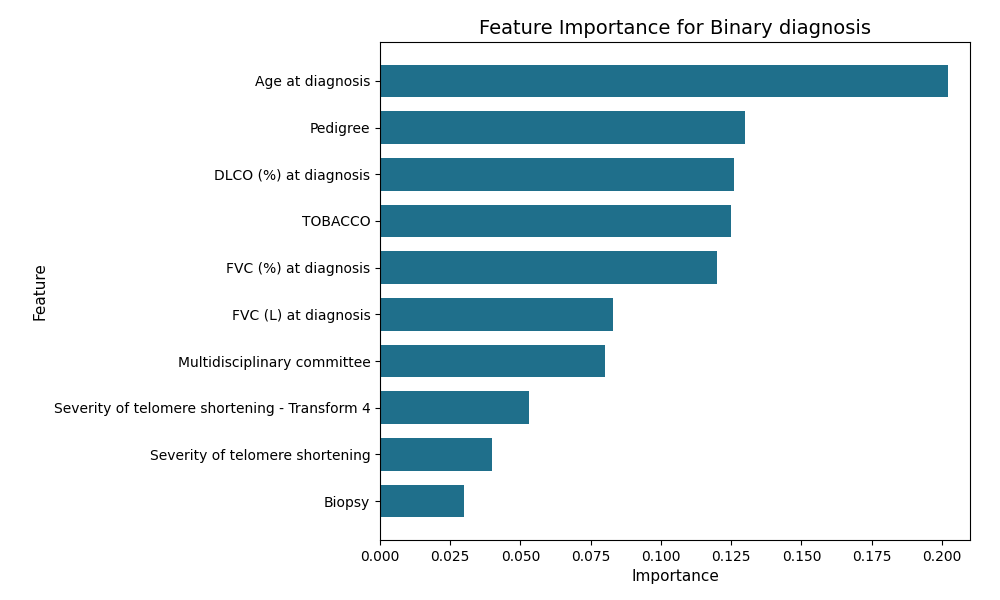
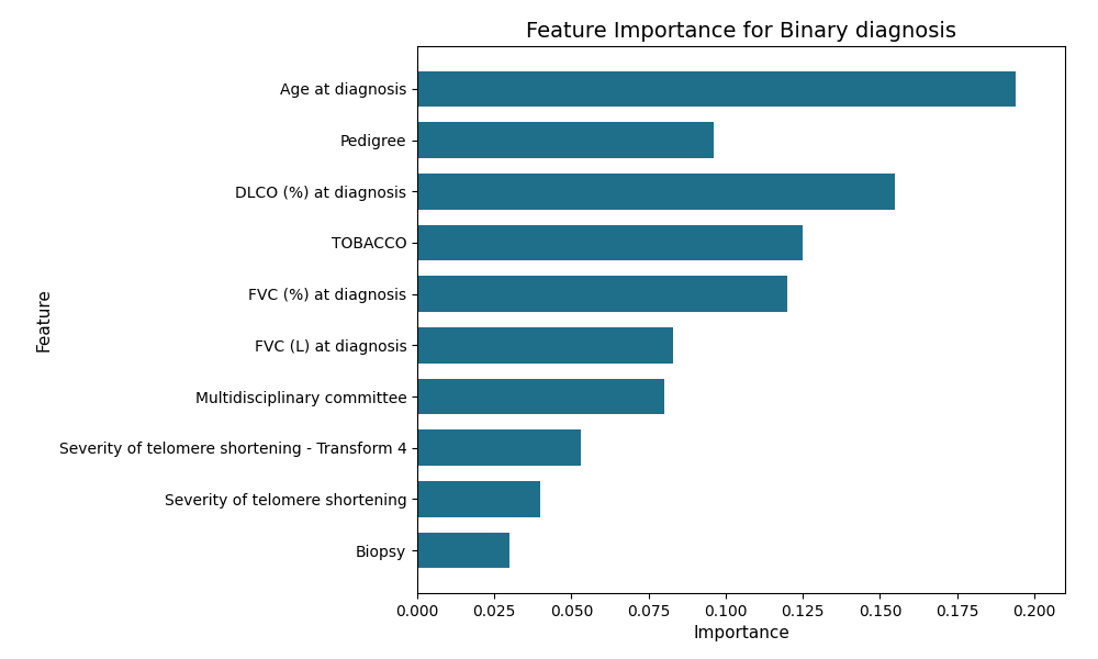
Age at diagnosis: 0.202 -> 0.194
Pedigree: 0.130 -> 0.096
DLCO (%) at diagnosis: 0.126 -> 0.155
